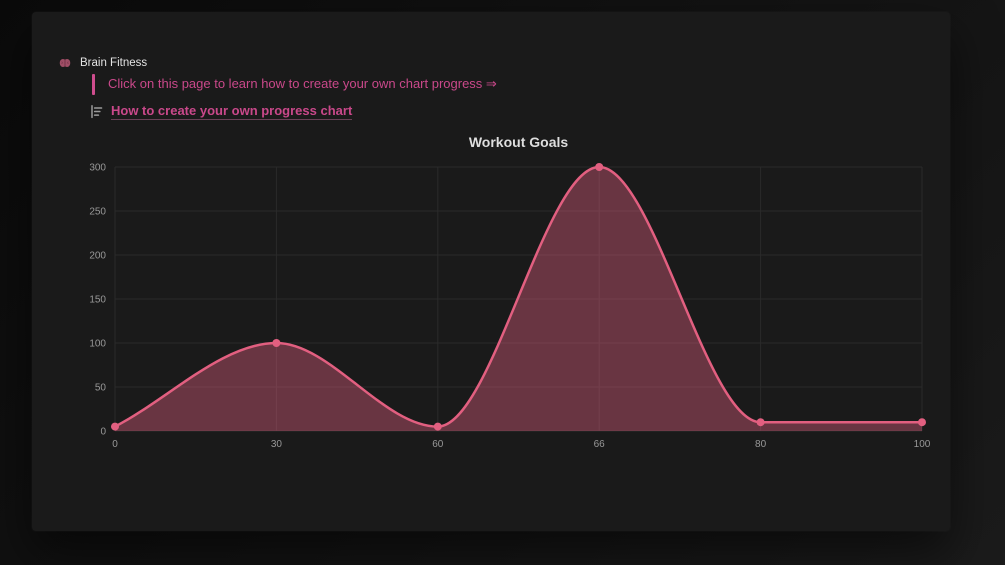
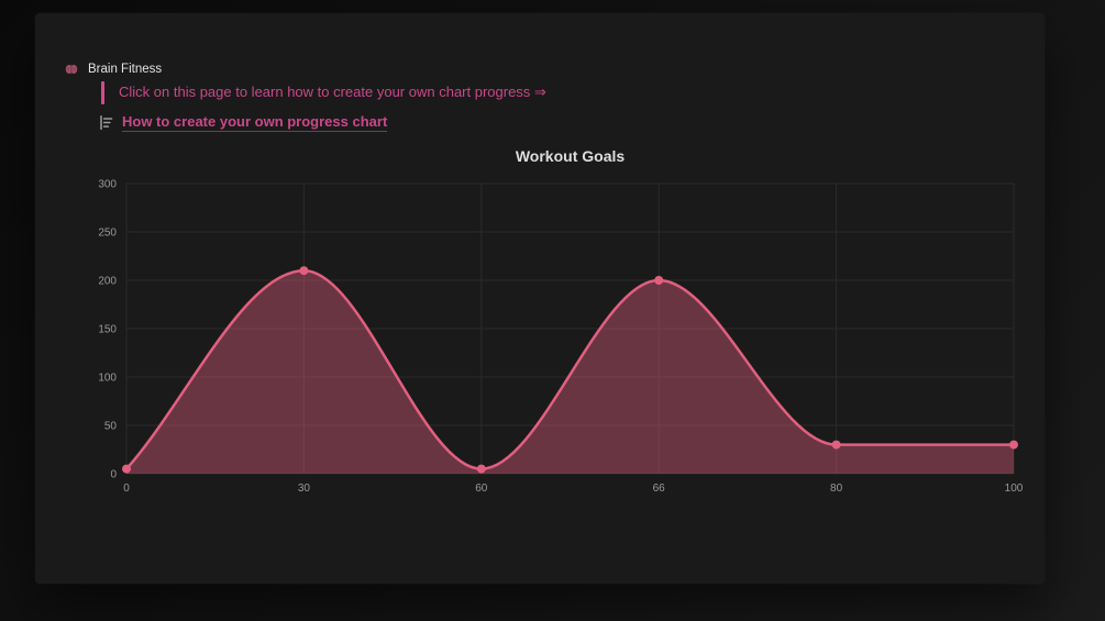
30: 100 -> 210
66: 300 -> 200
80: 10 -> 30
100: 10 -> 30
